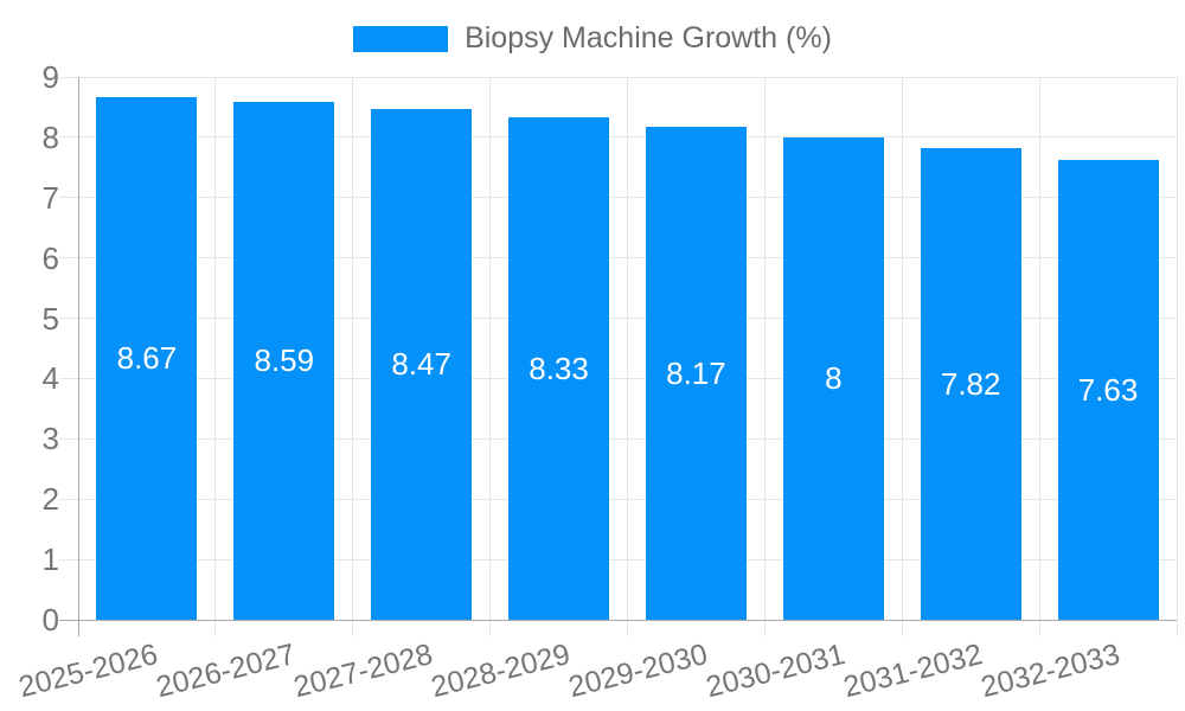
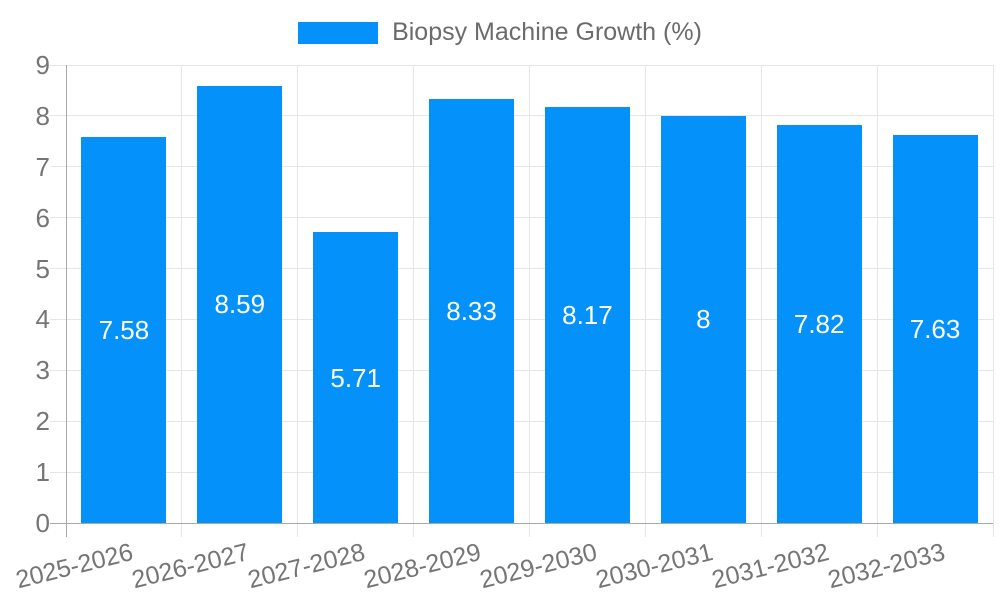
2025-2026: 8.67 -> 7.58
2027-2028: 8.47 -> 5.71
